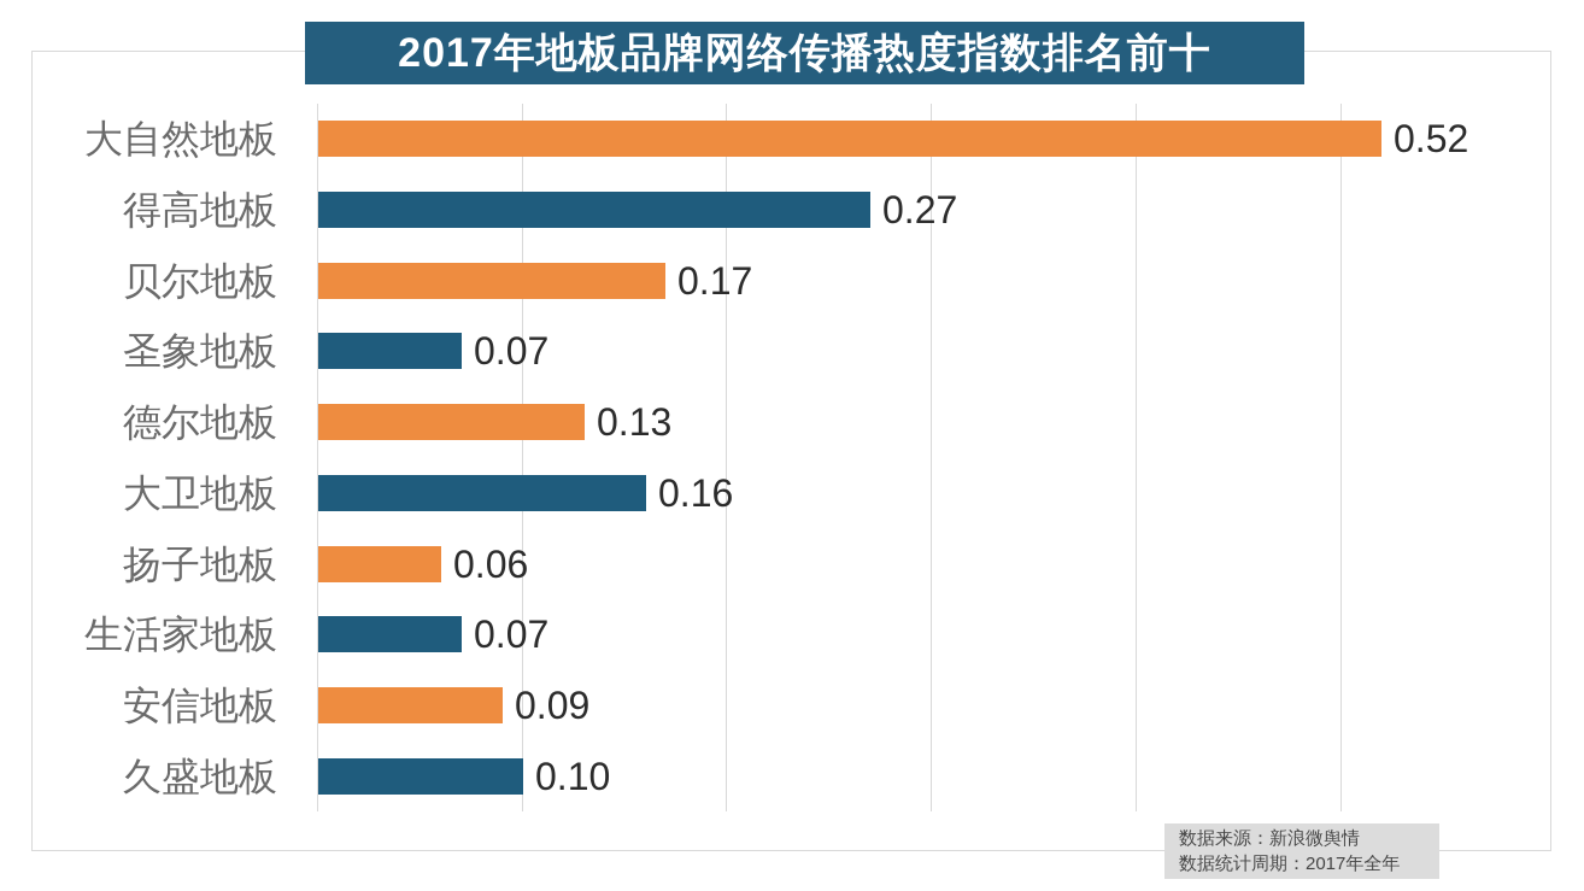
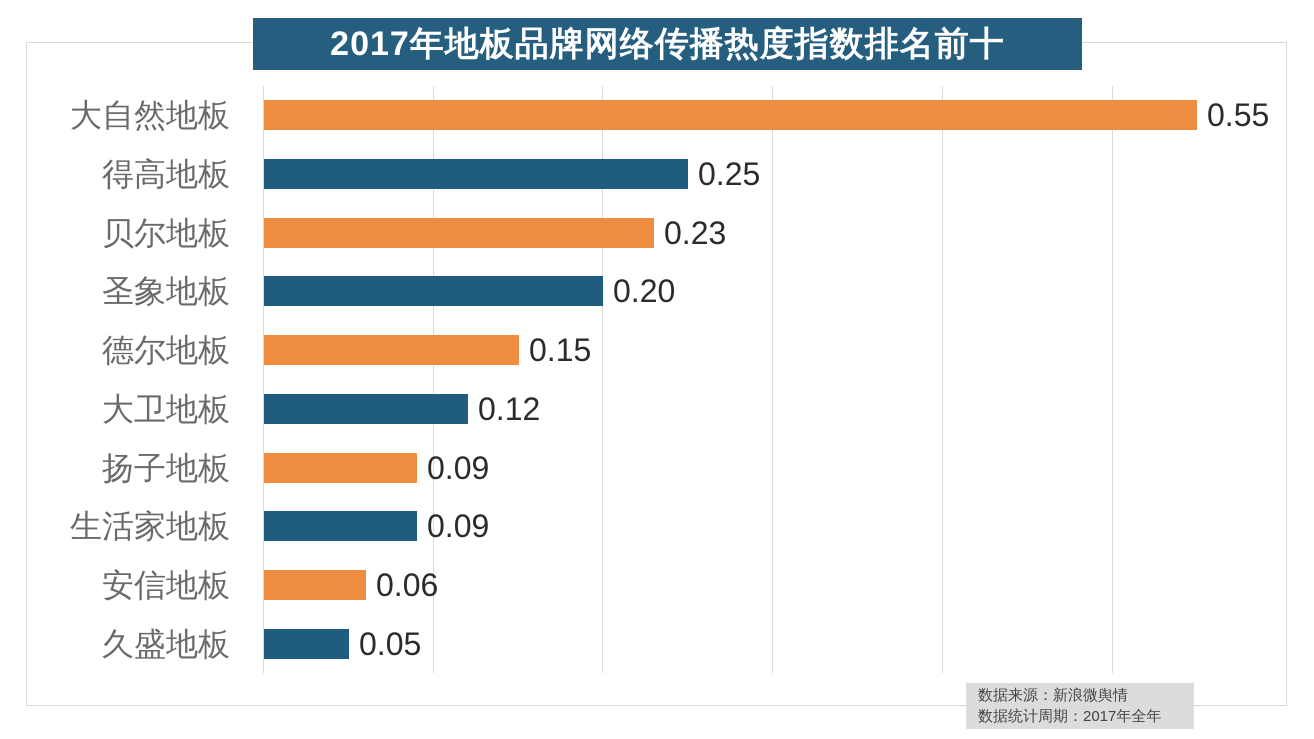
大自然地板: 0.52 -> 0.55
得高地板: 0.27 -> 0.25
贝尔地板: 0.17 -> 0.23
圣象地板: 0.07 -> 0.20
德尔地板: 0.13 -> 0.15
大卫地板: 0.16 -> 0.12
扬子地板: 0.06 -> 0.09
生活家地板: 0.07 -> 0.09
安信地板: 0.09 -> 0.06
久盛地板: 0.10 -> 0.05
